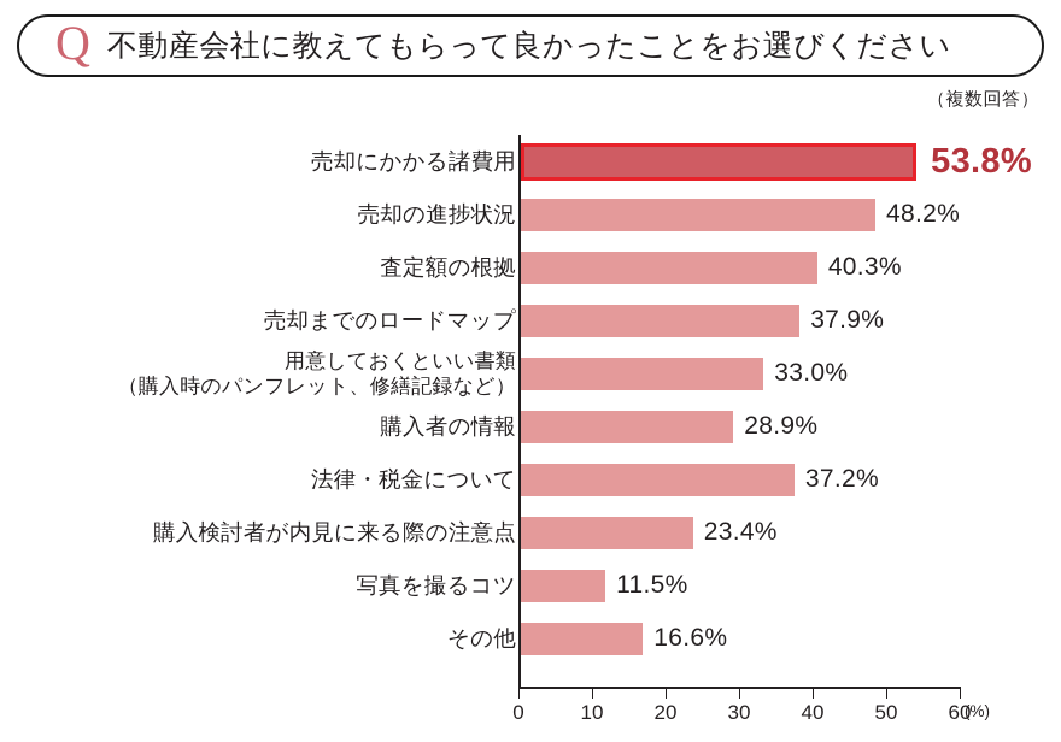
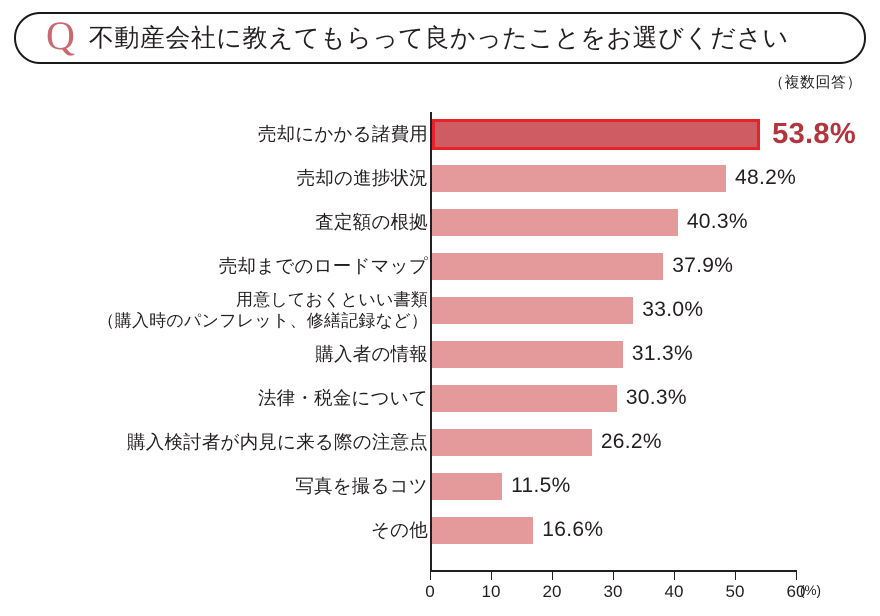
購入者の情報: 28.9% -> 31.3%
法律・税金について: 37.2% -> 30.3%
購入検討者が内見に来る際の注意点: 23.4% -> 26.2%
